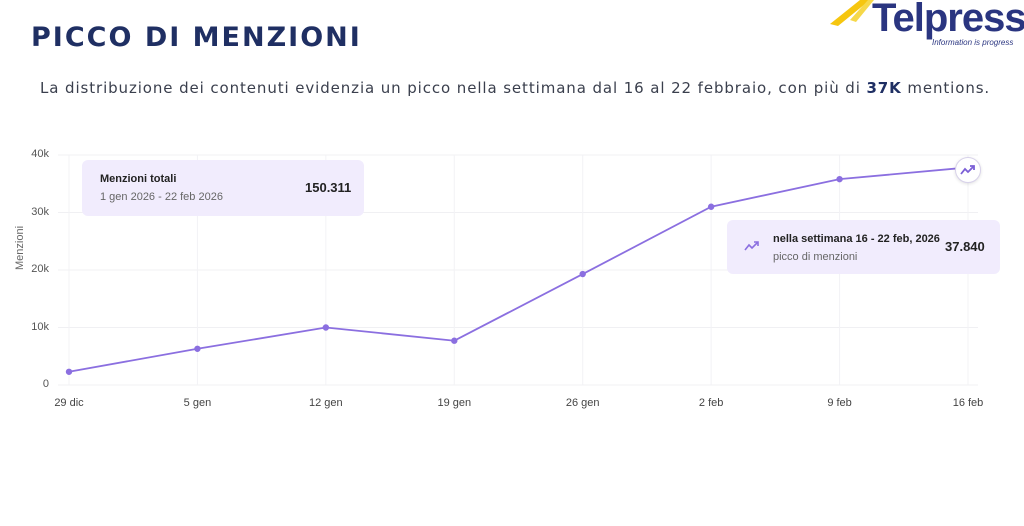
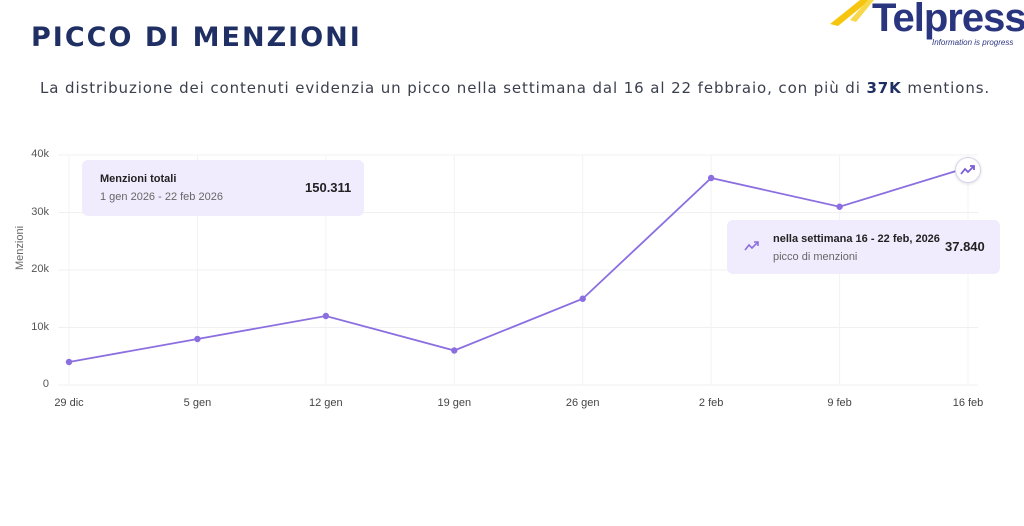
29 dic: 2k -> 4k
5 gen: 6k -> 8k
12 gen: 10k -> 12k
19 gen: 8k -> 6k
26 gen: 19k -> 15k
2 feb: 31k -> 36k
9 feb: 36k -> 31k
